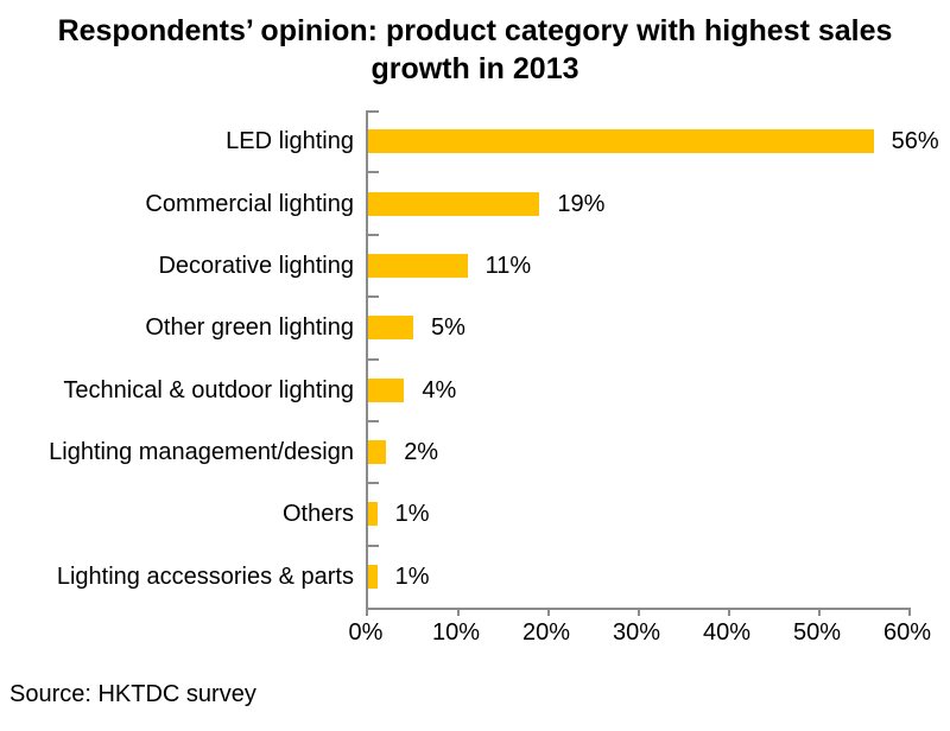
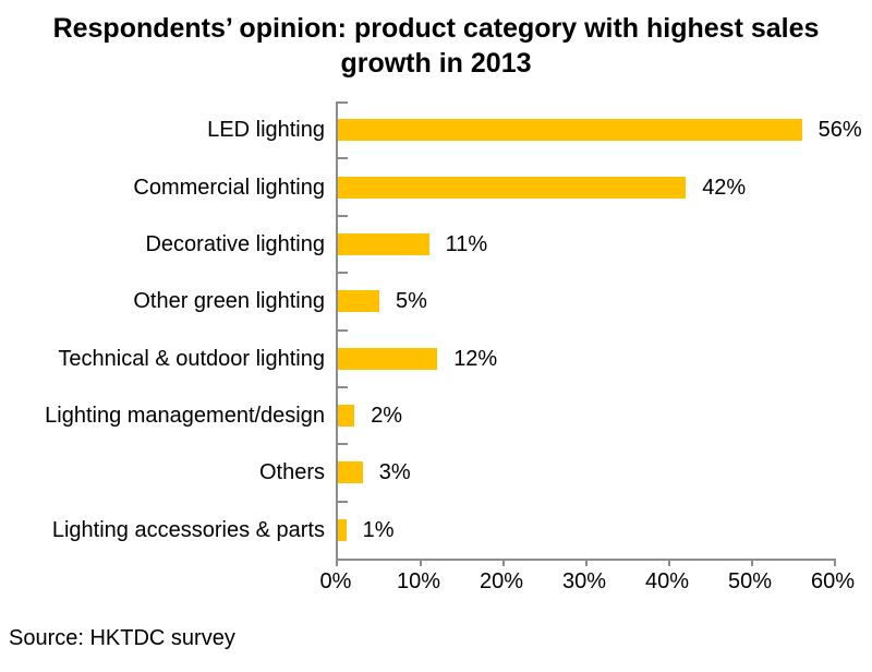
Commercial lighting: 19% -> 42%
Technical & outdoor lighting: 4% -> 12%
Others: 1% -> 3%
